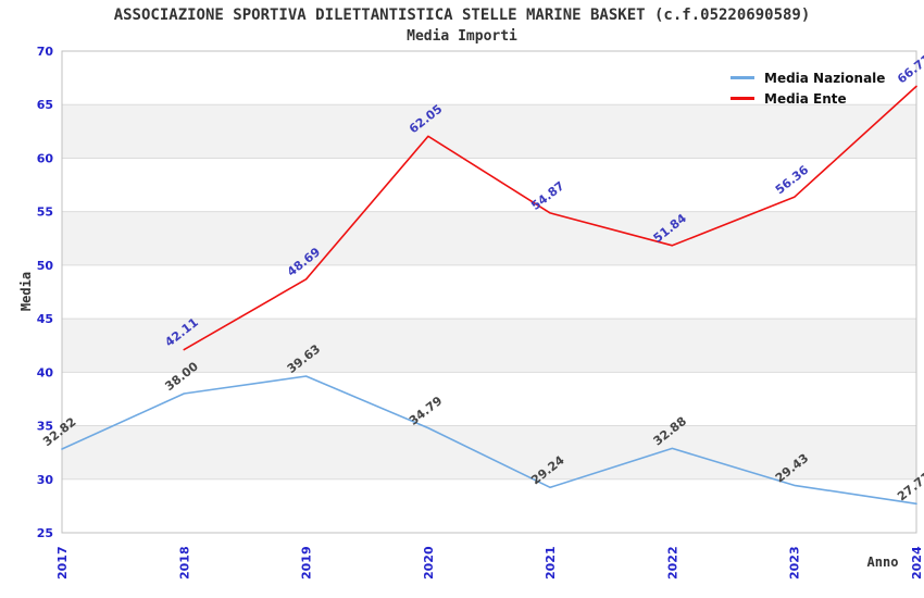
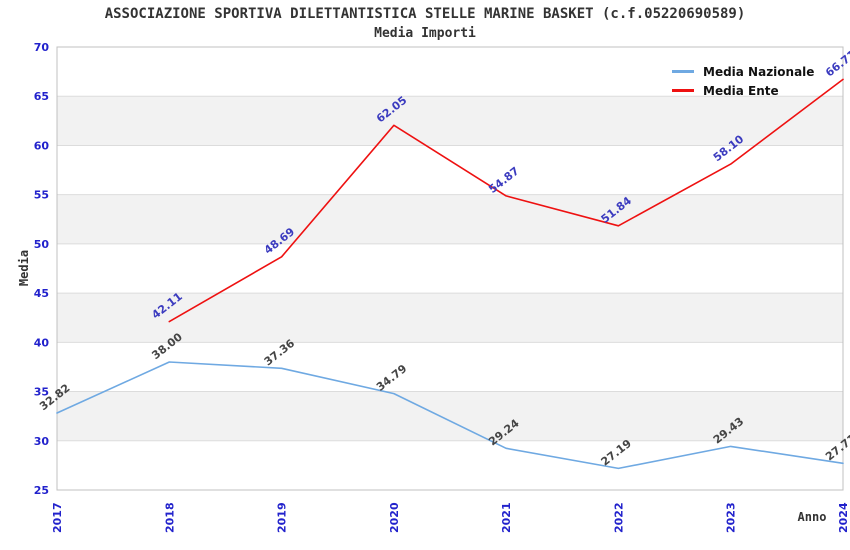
Media Nazionale/2019: 39.63 -> 37.36
Media Nazionale/2022: 32.88 -> 27.19
Media Ente/2023: 56.36 -> 58.10
